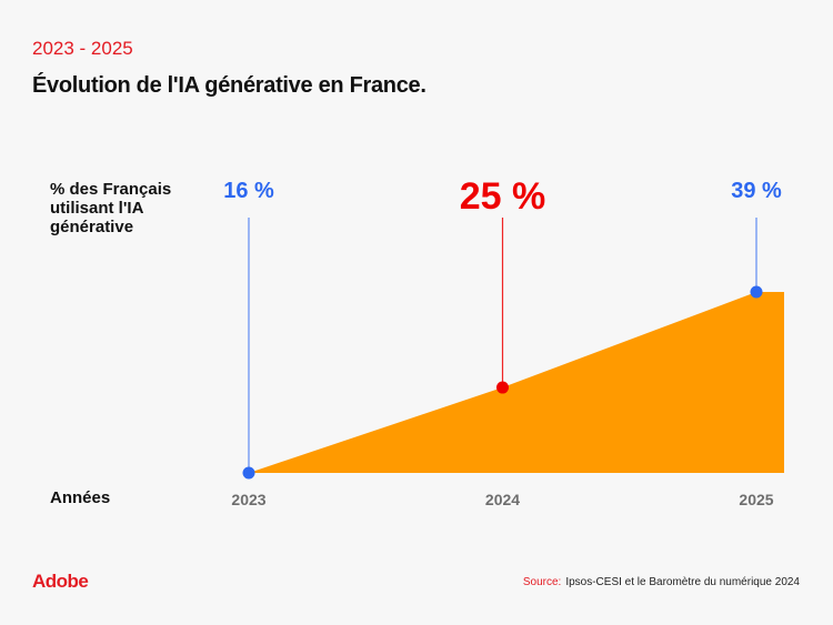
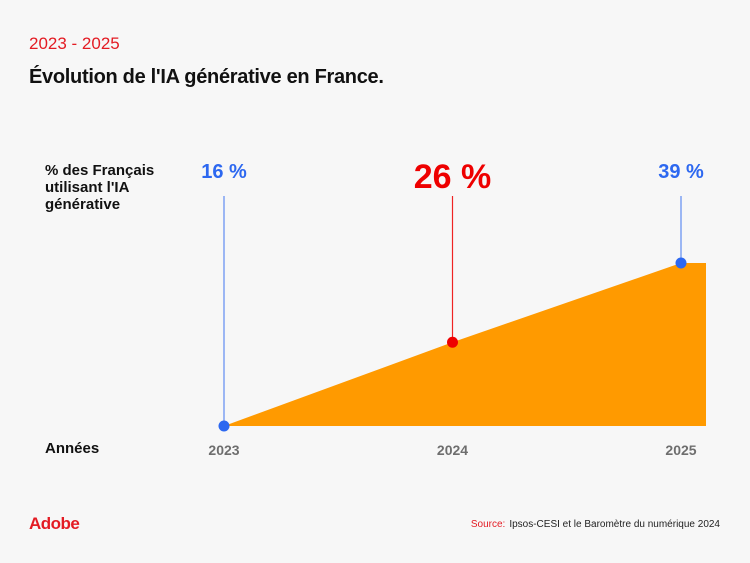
2024: 25 -> 26
